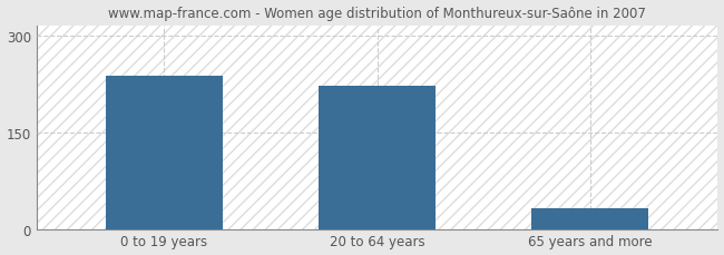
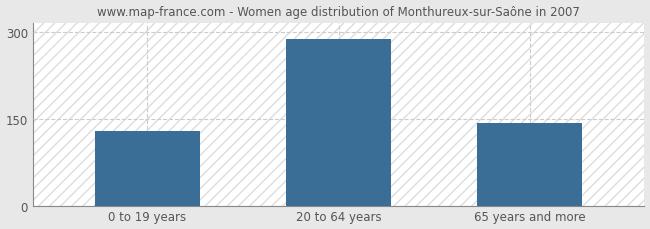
0 to 19 years: 238 -> 128
20 to 64 years: 222 -> 287
65 years and more: 32 -> 143
